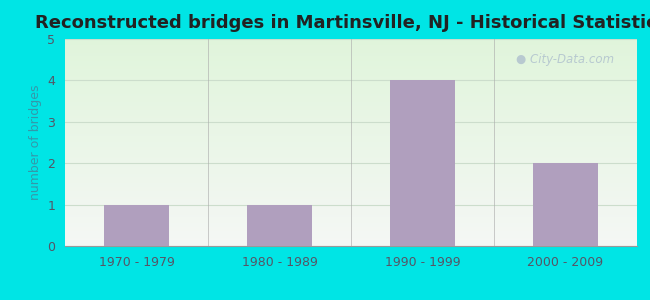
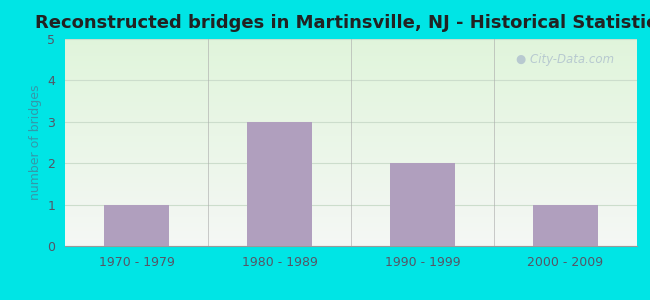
1980 - 1989: 1 -> 3
1990 - 1999: 4 -> 2
2000 - 2009: 2 -> 1
